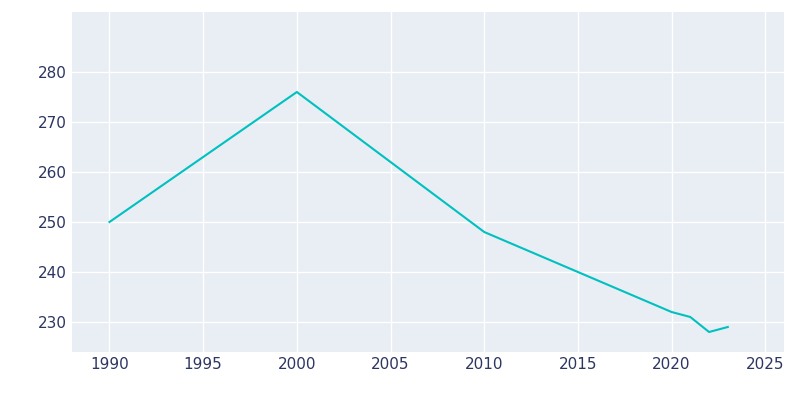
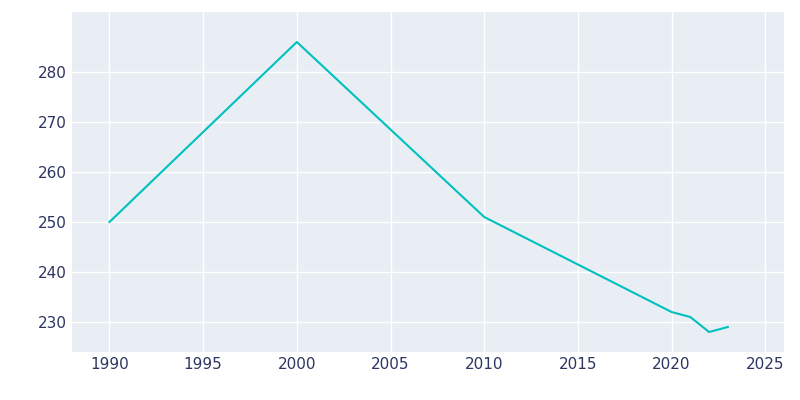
2000: 276 -> 286
2010: 248 -> 251
